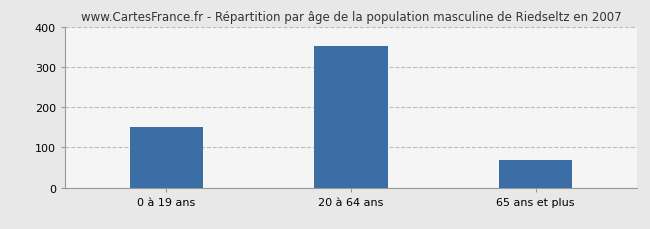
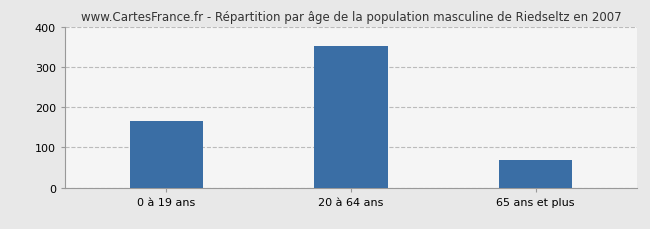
0 à 19 ans: 150 -> 165
